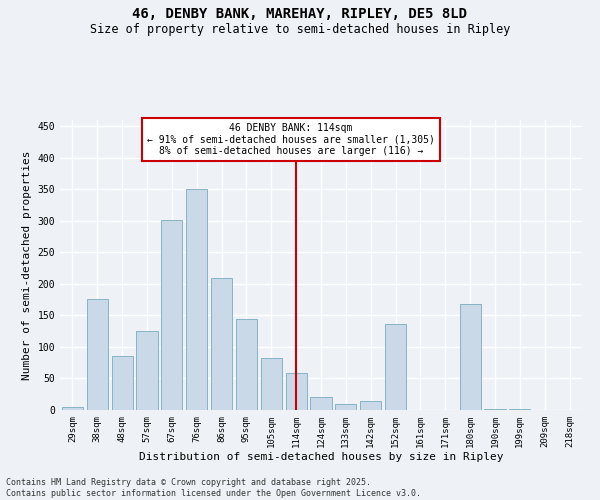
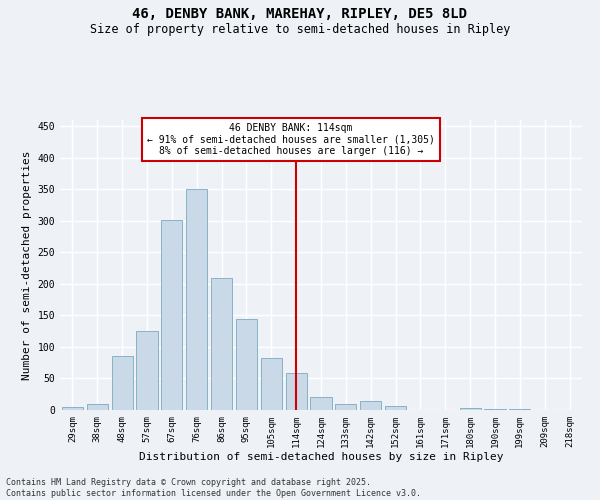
38sqm: 176 -> 10
152sqm: 136 -> 6
180sqm: 168 -> 3
